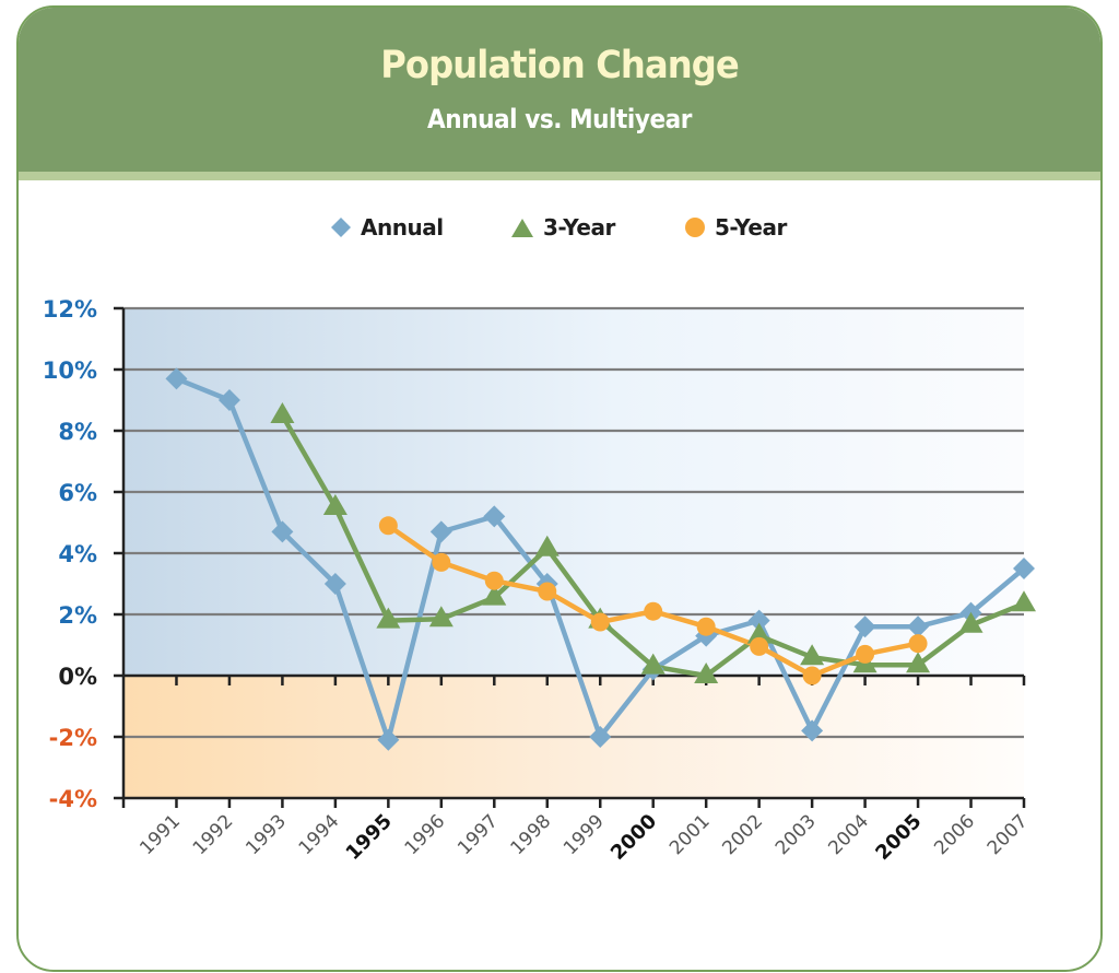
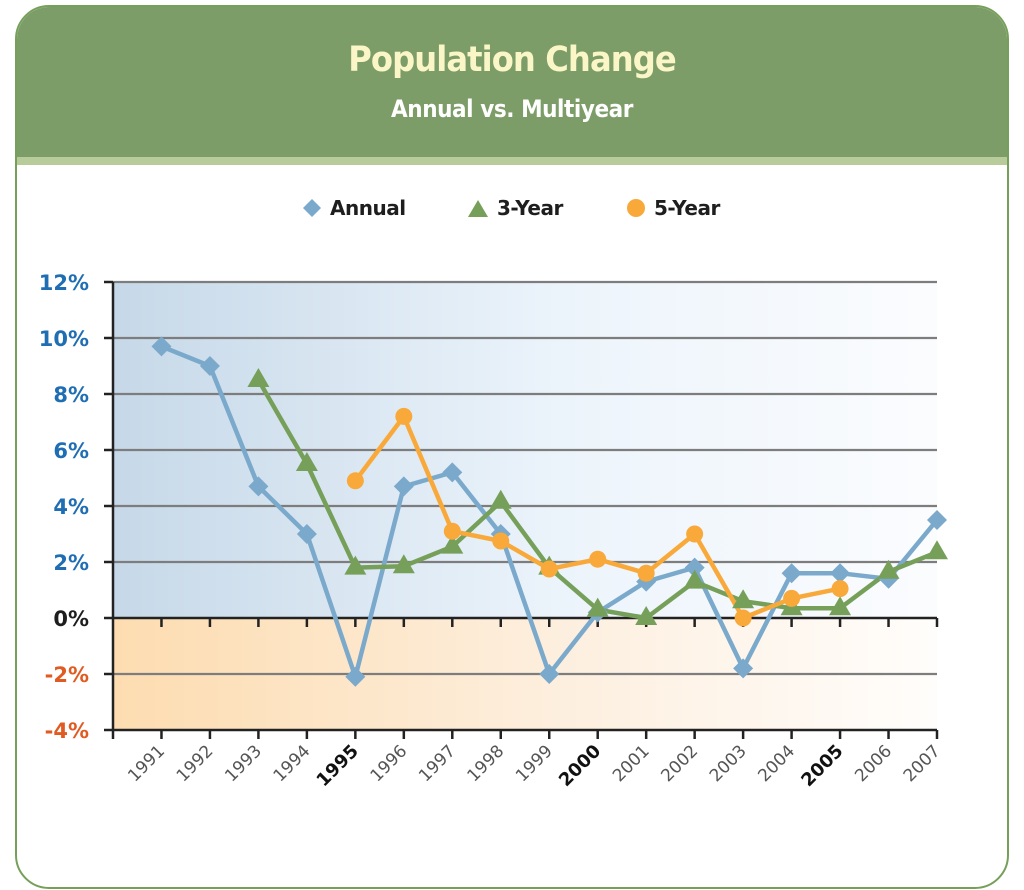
5-Year/1996: 3.7% -> 7.2%
5-Year/2002: 0.9% -> 3.0%
Annual/2006: 2.0% -> 1.4%
